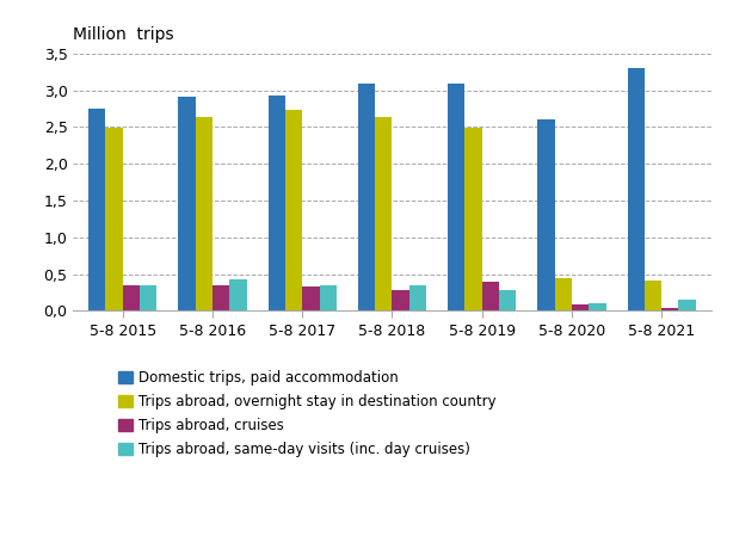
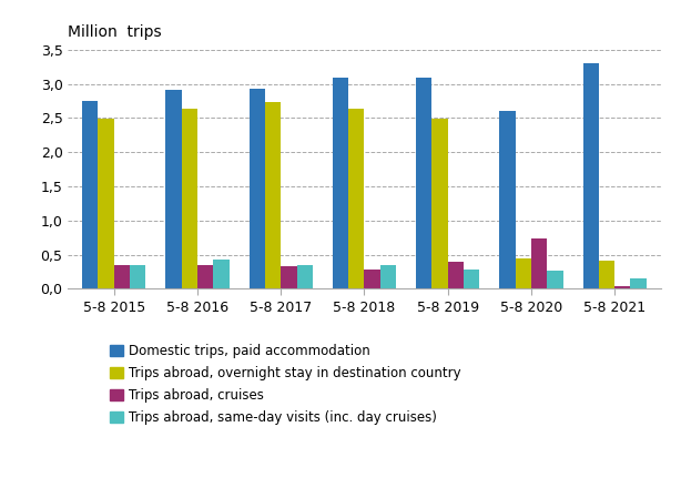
Trips abroad, cruises/5-8 2020: 0,09 -> 0,74
Trips abroad, same-day visits (inc. day cruises)/5-8 2020: 0,10 -> 0,26
